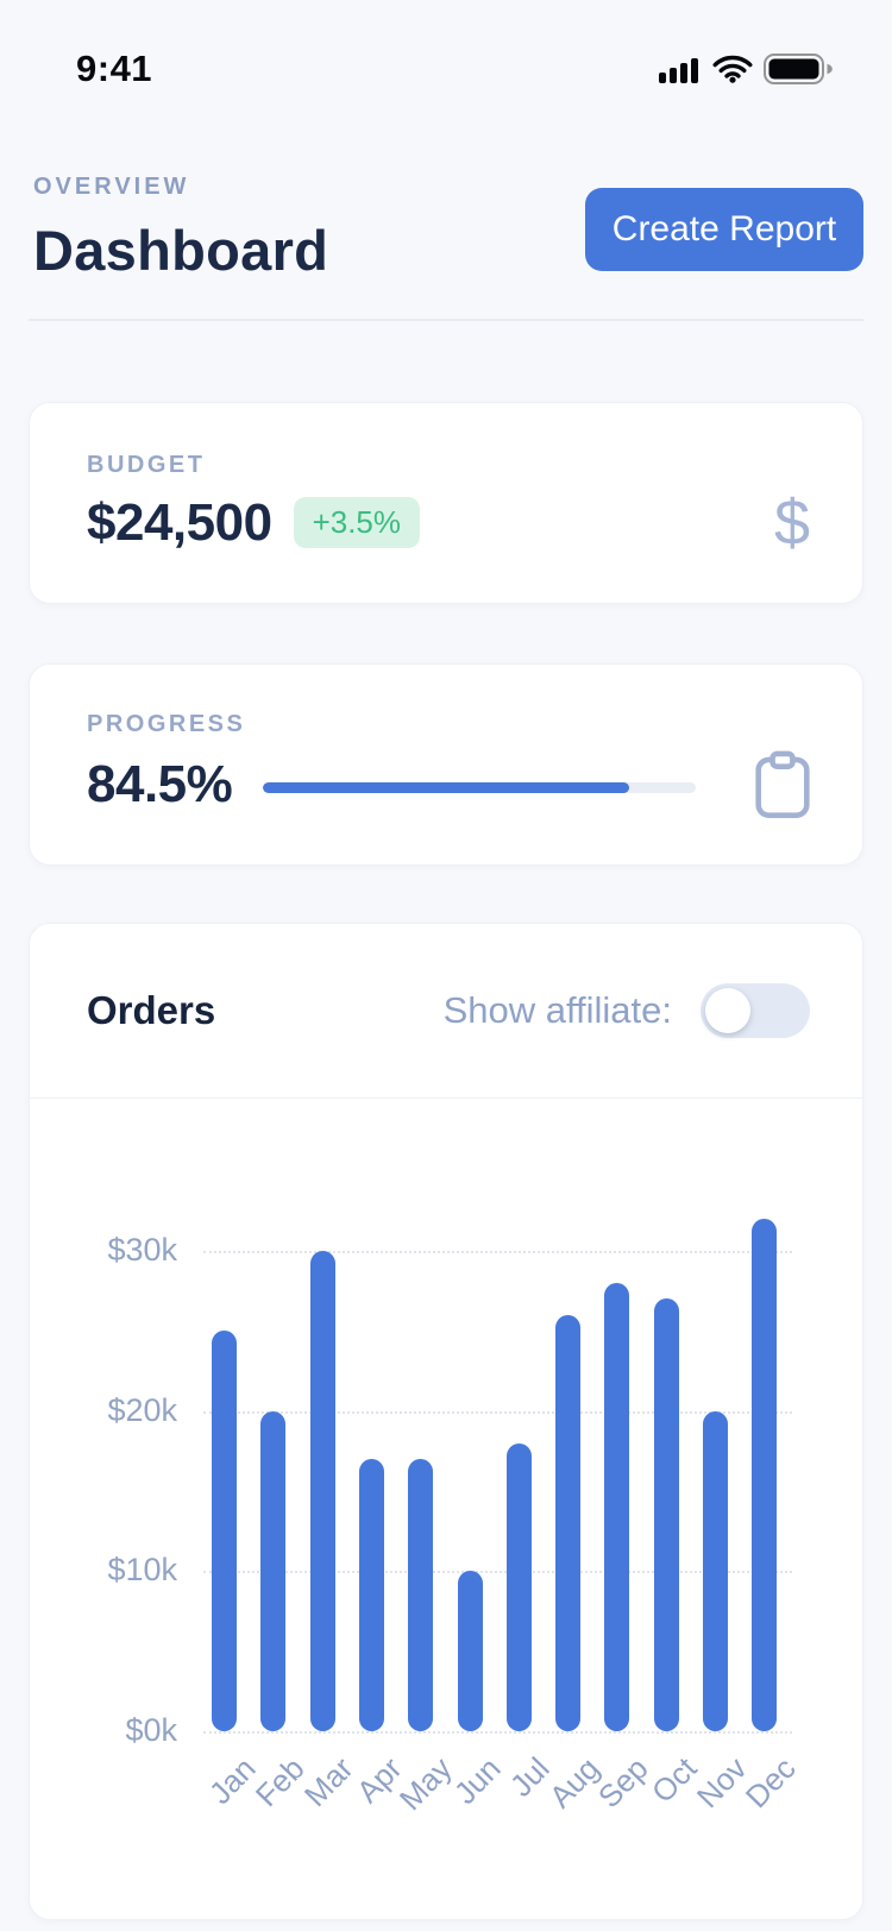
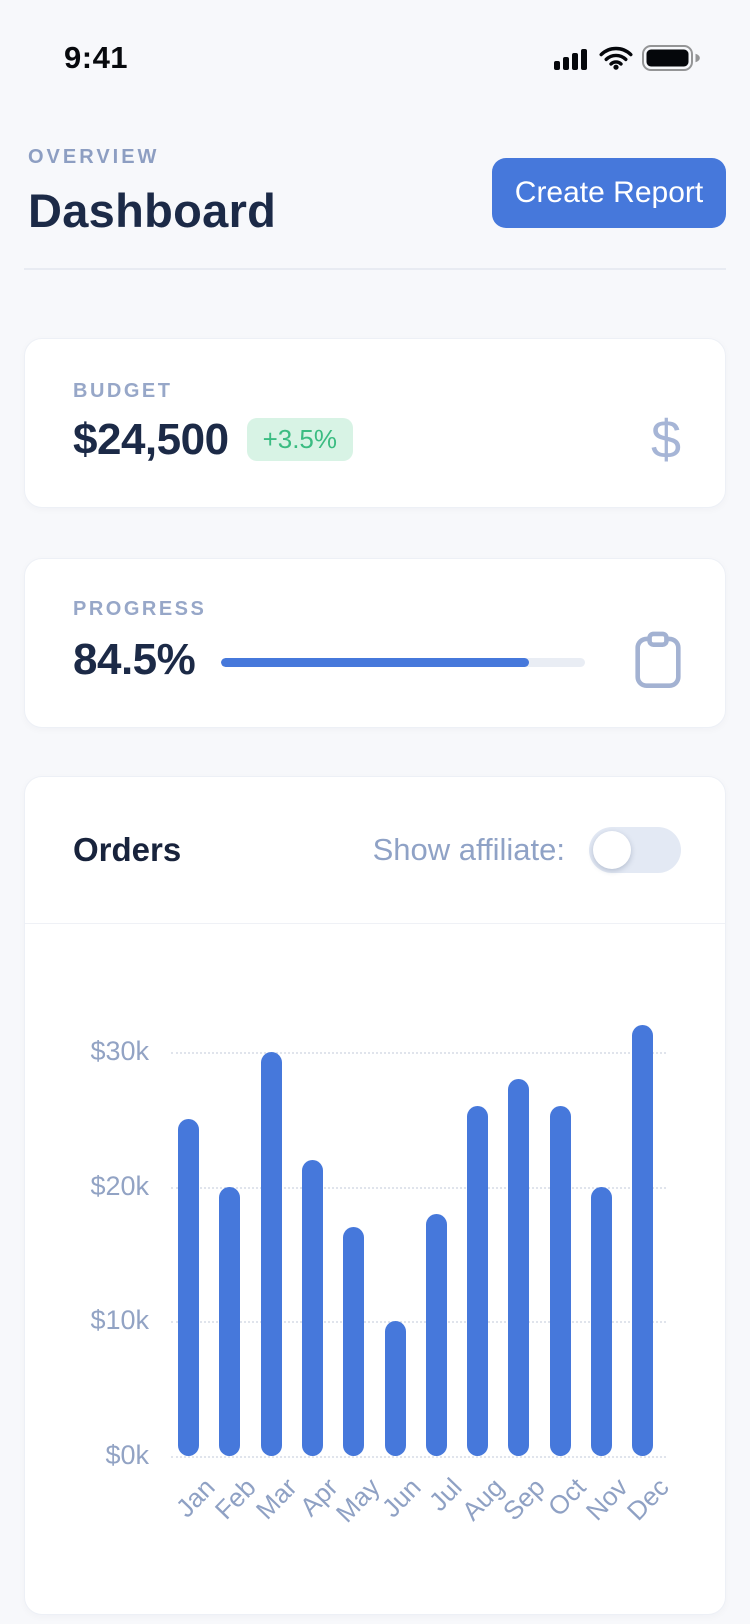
Apr: $17k -> $22k
Oct: $27k -> $26k
